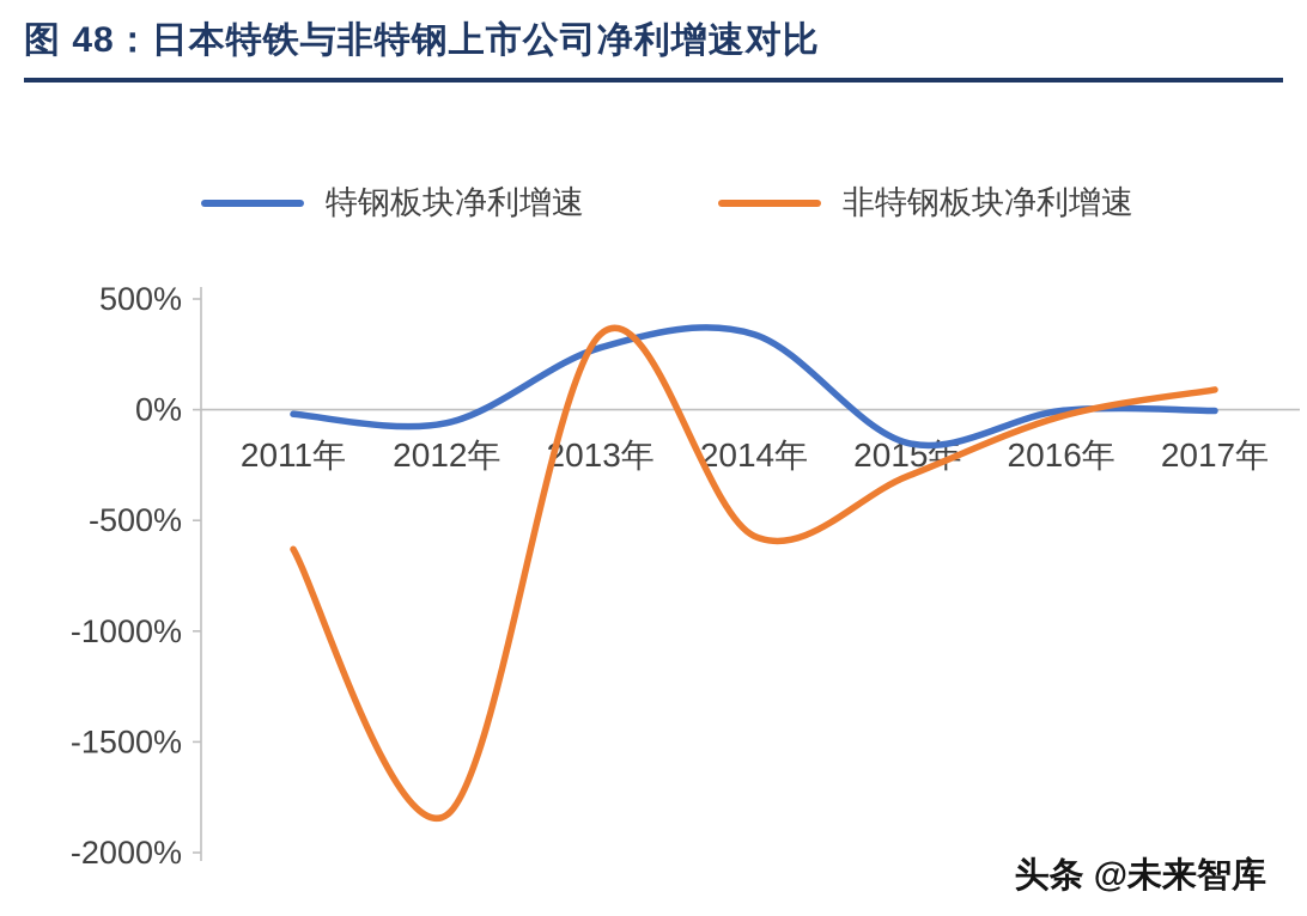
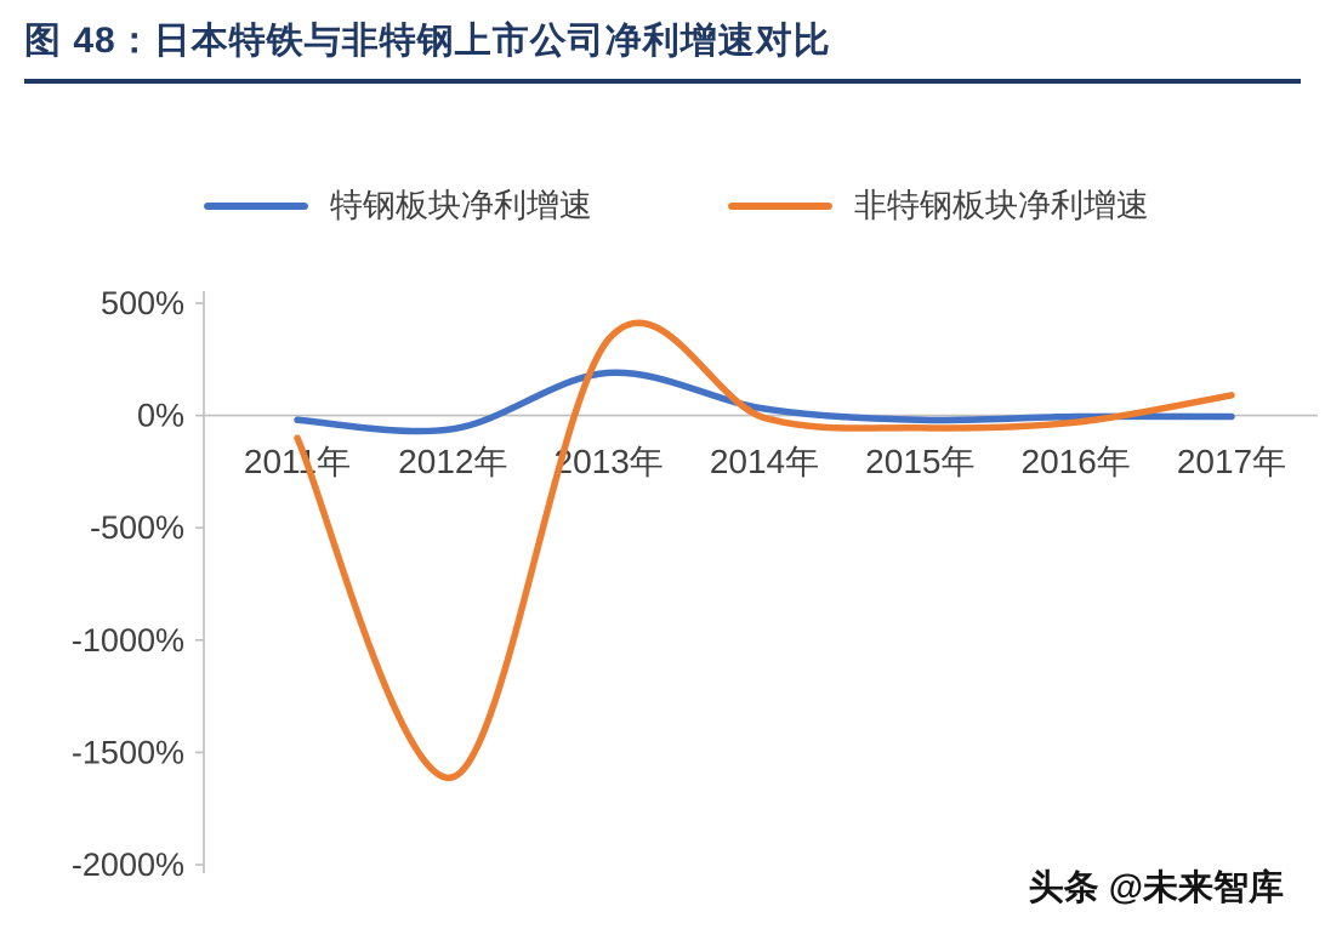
非特钢板块净利增速/2011年: -630% -> -100%
非特钢板块净利增速/2012年: -1830% -> -1610%
特钢板块净利增速/2013年: 280% -> 190%
特钢板块净利增速/2014年: 340% -> 30%
非特钢板块净利增速/2014年: -570% -> -10%
特钢板块净利增速/2015年: -150% -> -20%
非特钢板块净利增速/2015年: -300% -> -60%
